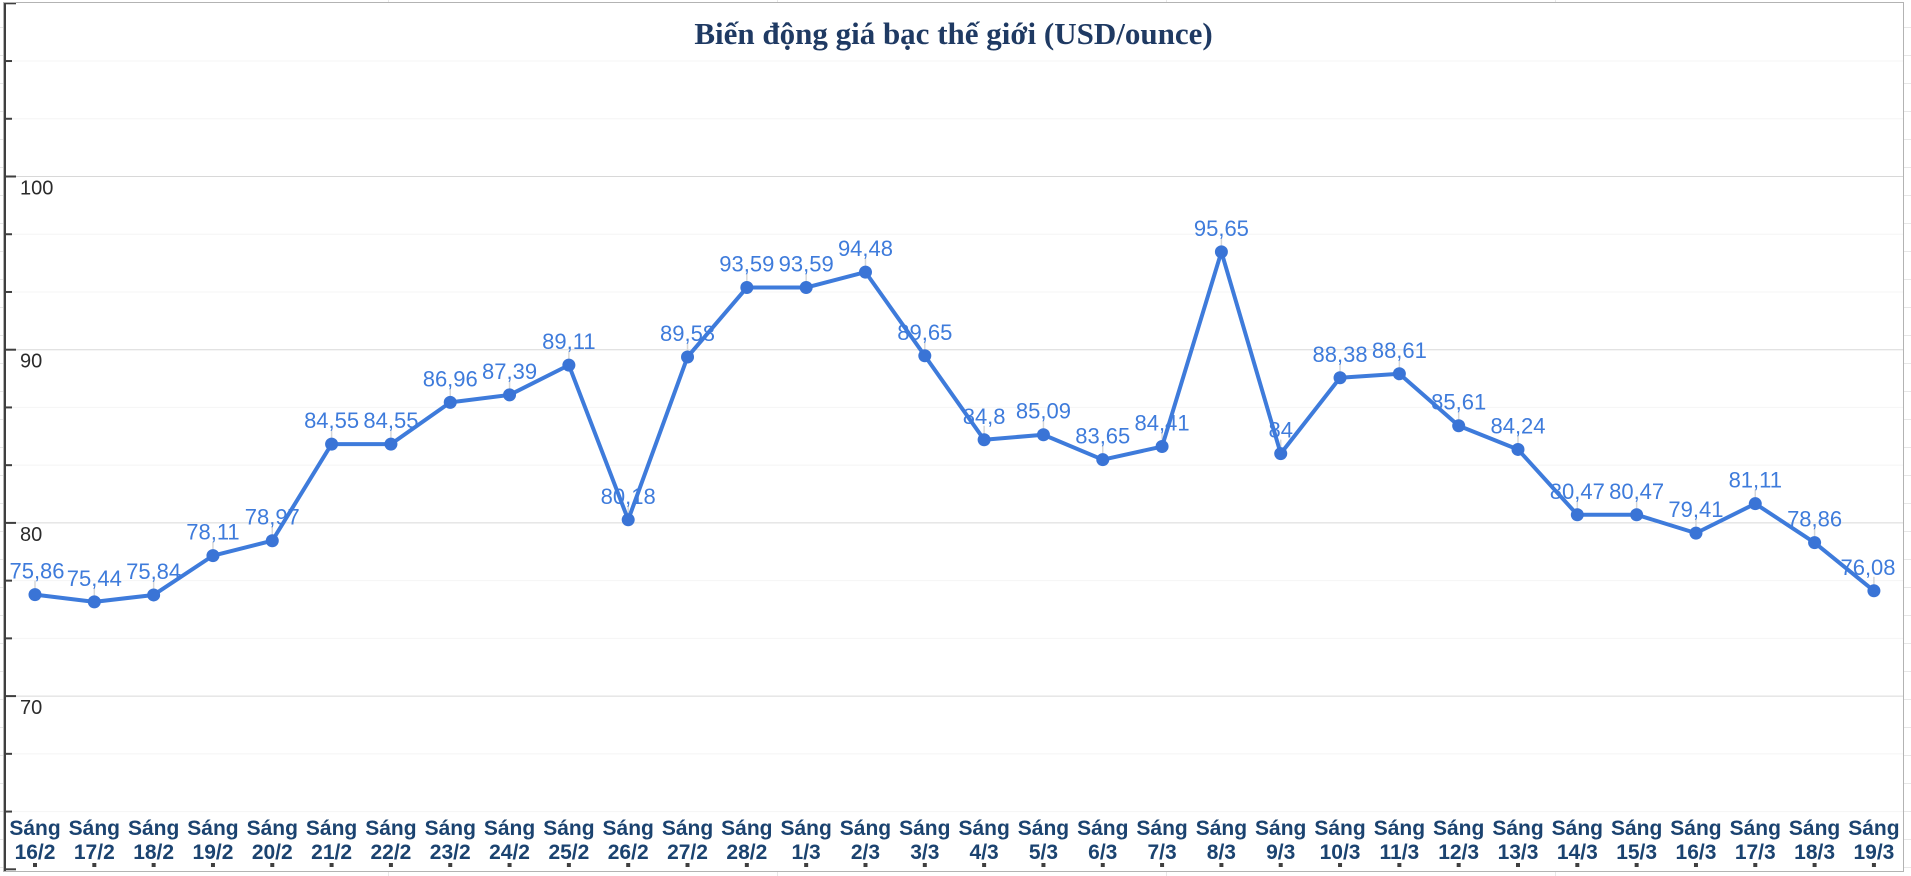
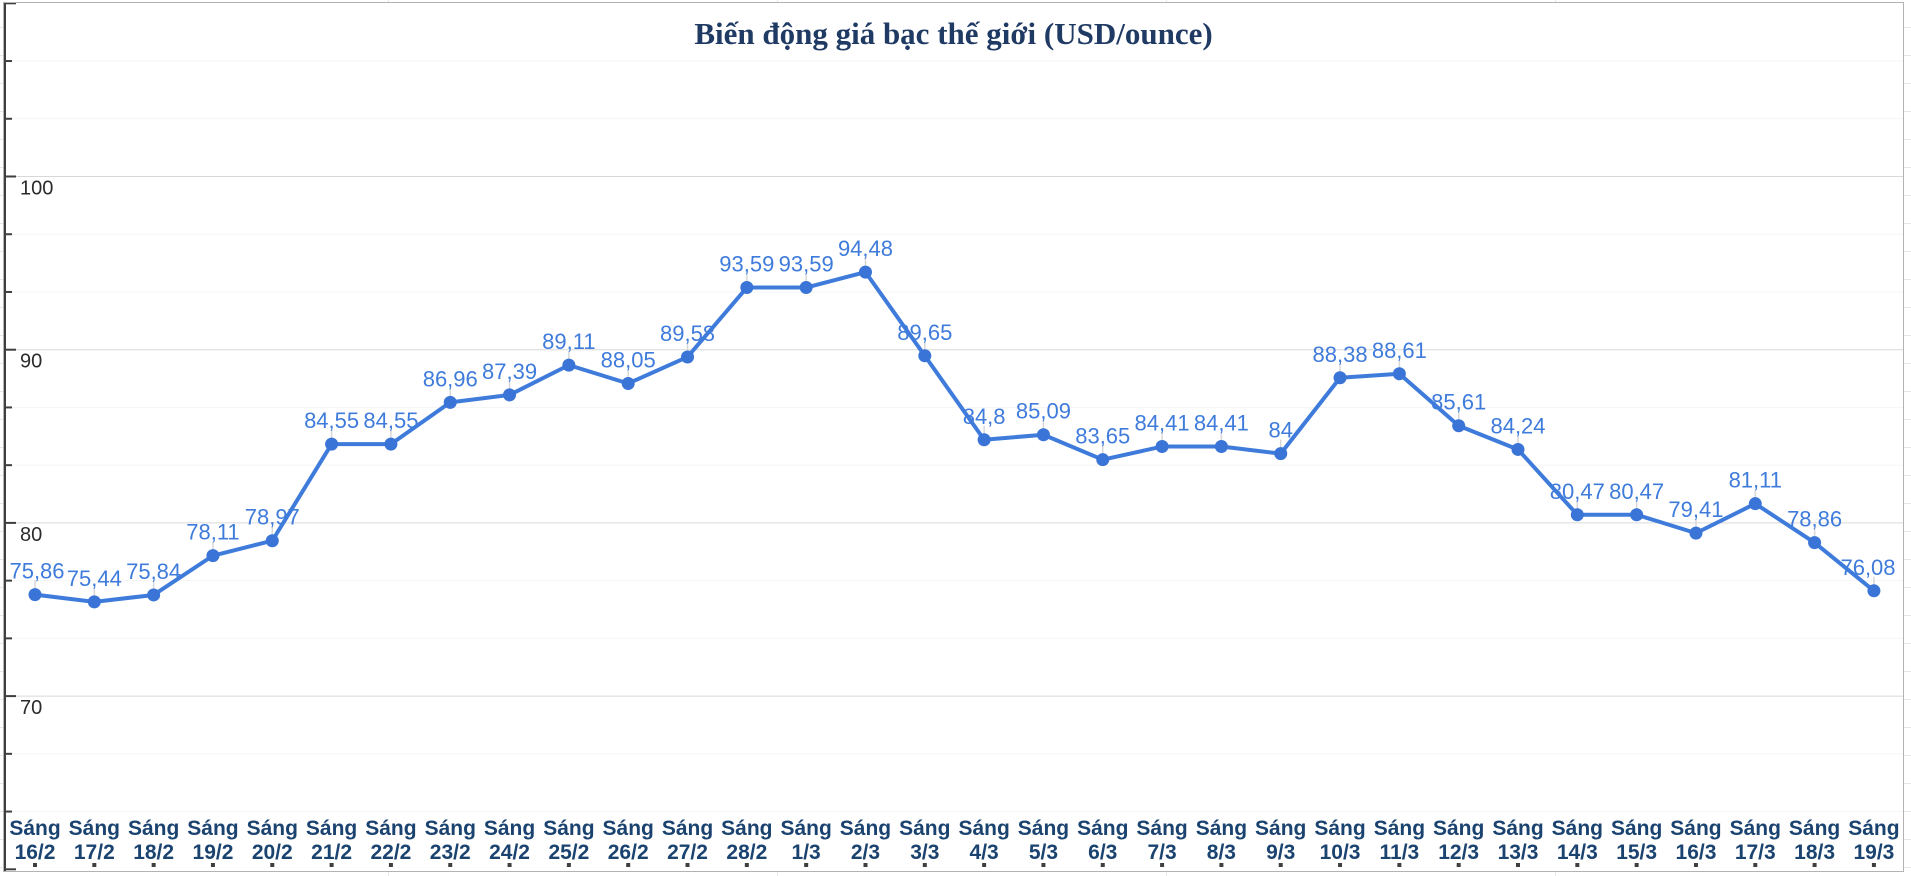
26/2: 80,18 -> 88,05
8/3: 95,65 -> 84,41
